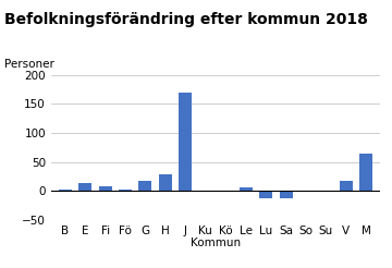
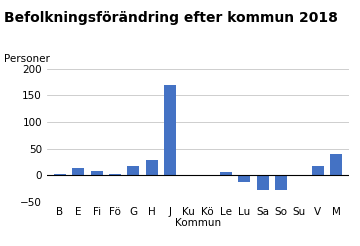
Sa: -13 -> -28
So: -1 -> -28
M: 65 -> 40
